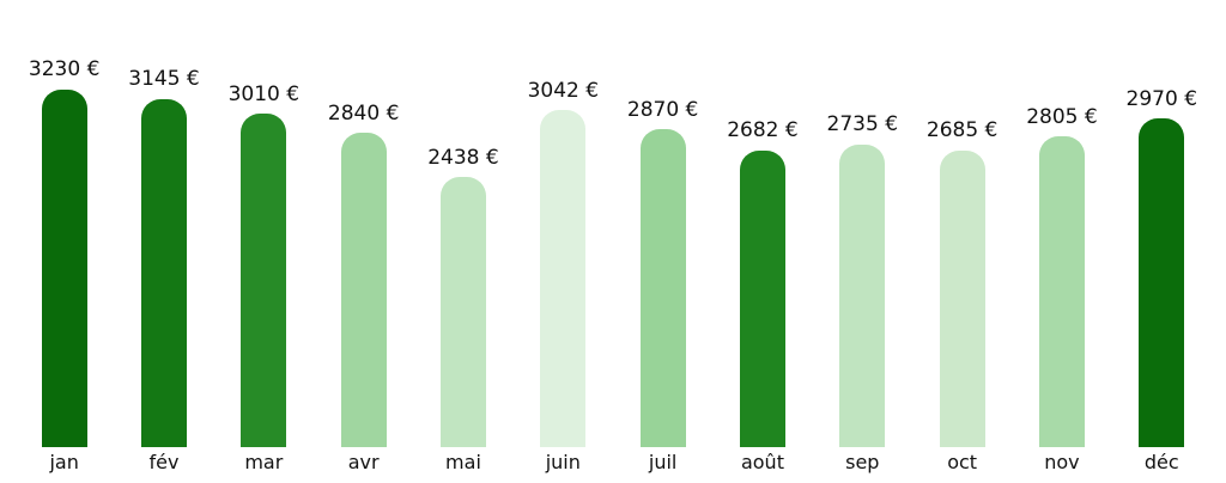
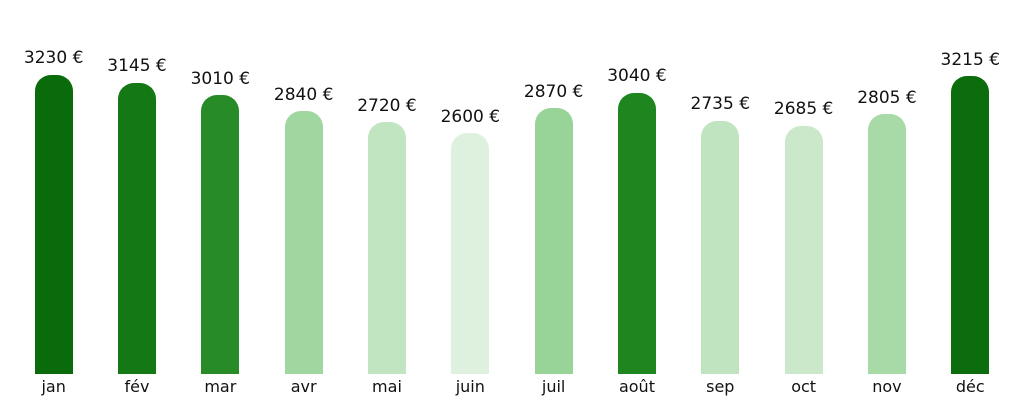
mai: 2438 -> 2720
juin: 3042 -> 2600
août: 2682 -> 3040
déc: 2970 -> 3215
